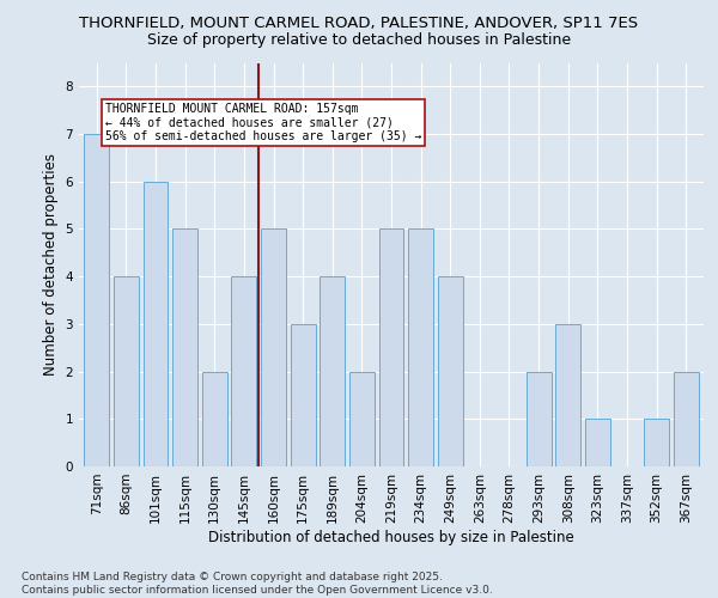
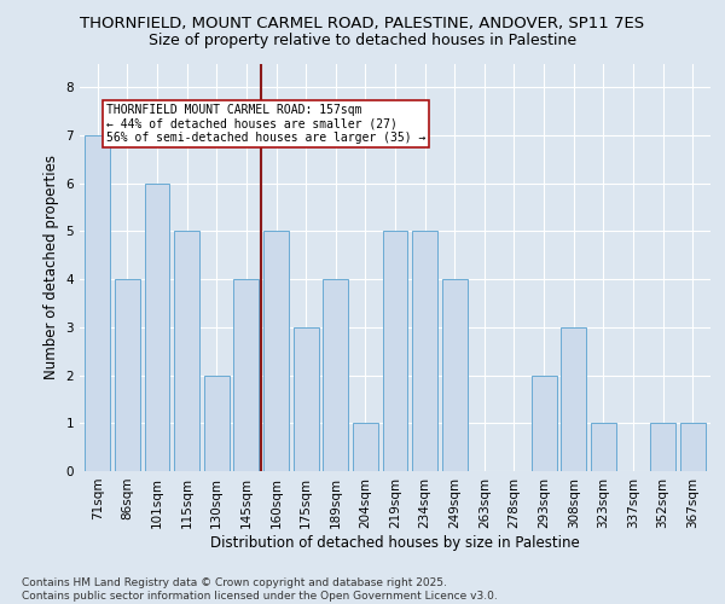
204sqm: 2 -> 1
367sqm: 2 -> 1
